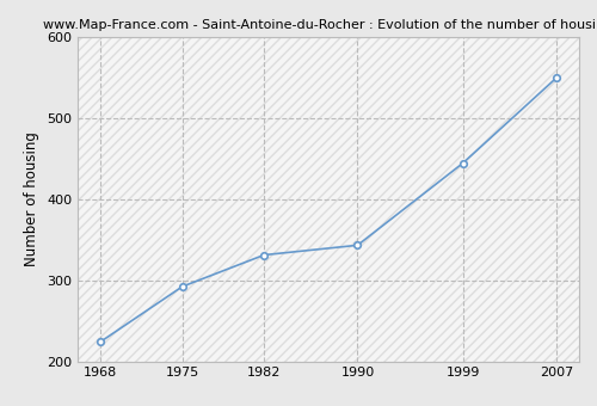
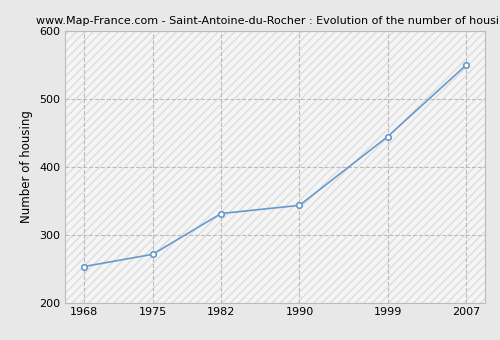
1968: 224 -> 253
1975: 292 -> 271
